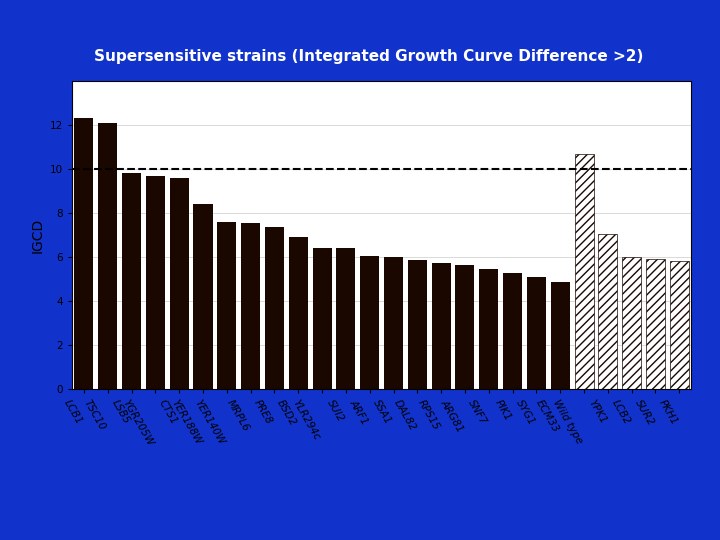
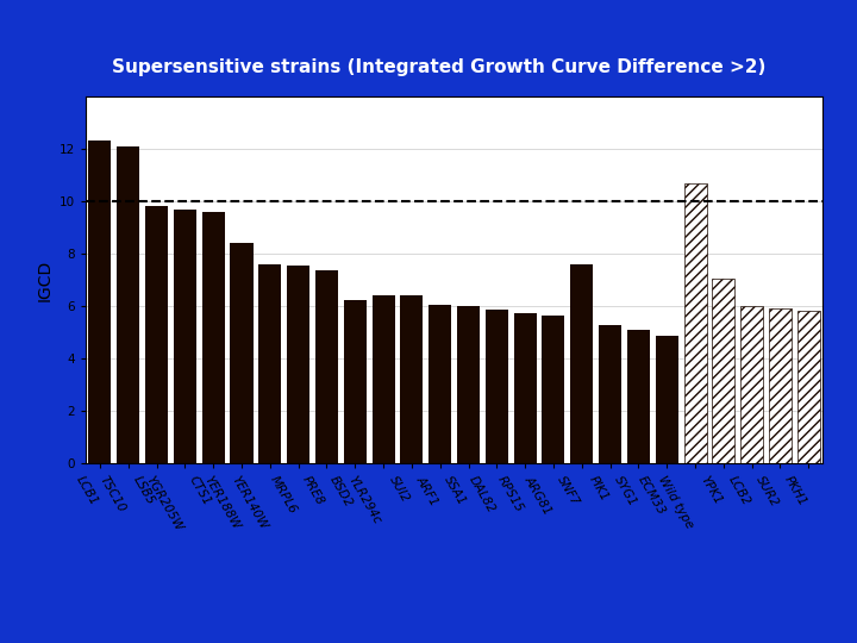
BSD2: 6.90 -> 6.20
SNF7: 5.45 -> 7.60
